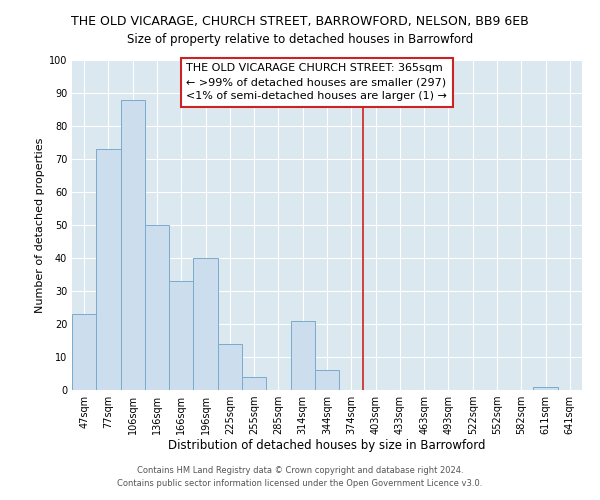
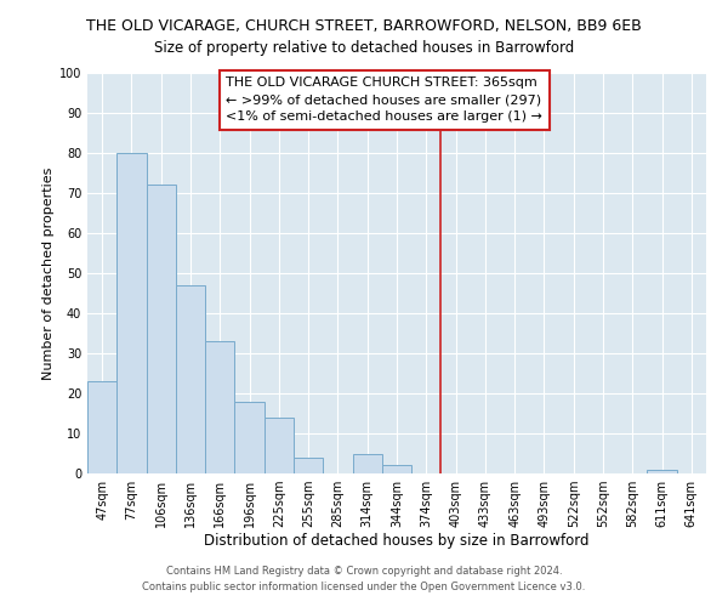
77sqm: 73 -> 80
106sqm: 88 -> 72
136sqm: 50 -> 47
196sqm: 40 -> 18
314sqm: 21 -> 5
344sqm: 6 -> 2
